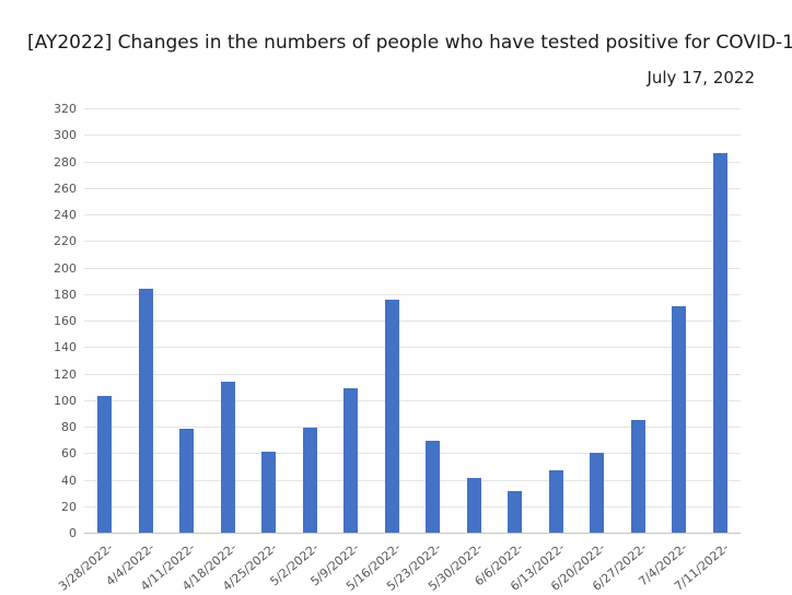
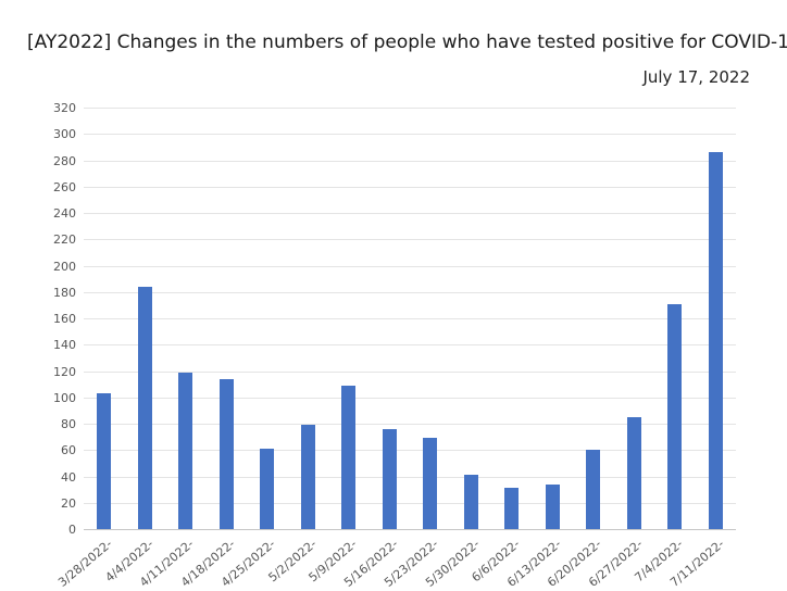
4/11/2022-: 78 -> 119
5/16/2022-: 176 -> 76
6/13/2022-: 47 -> 34
